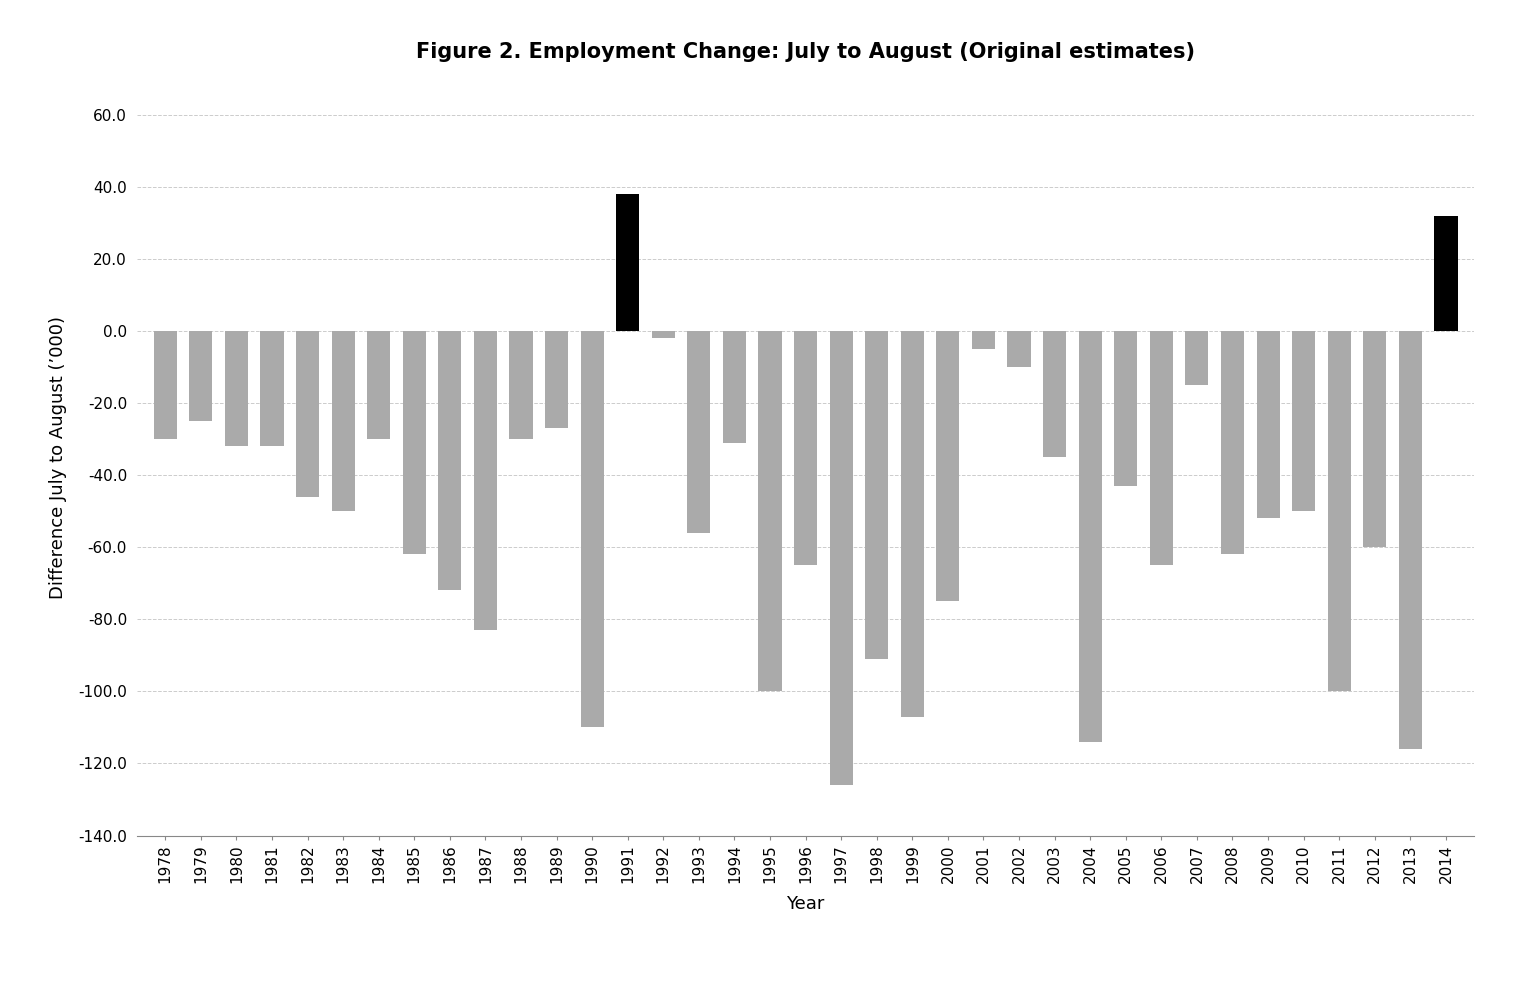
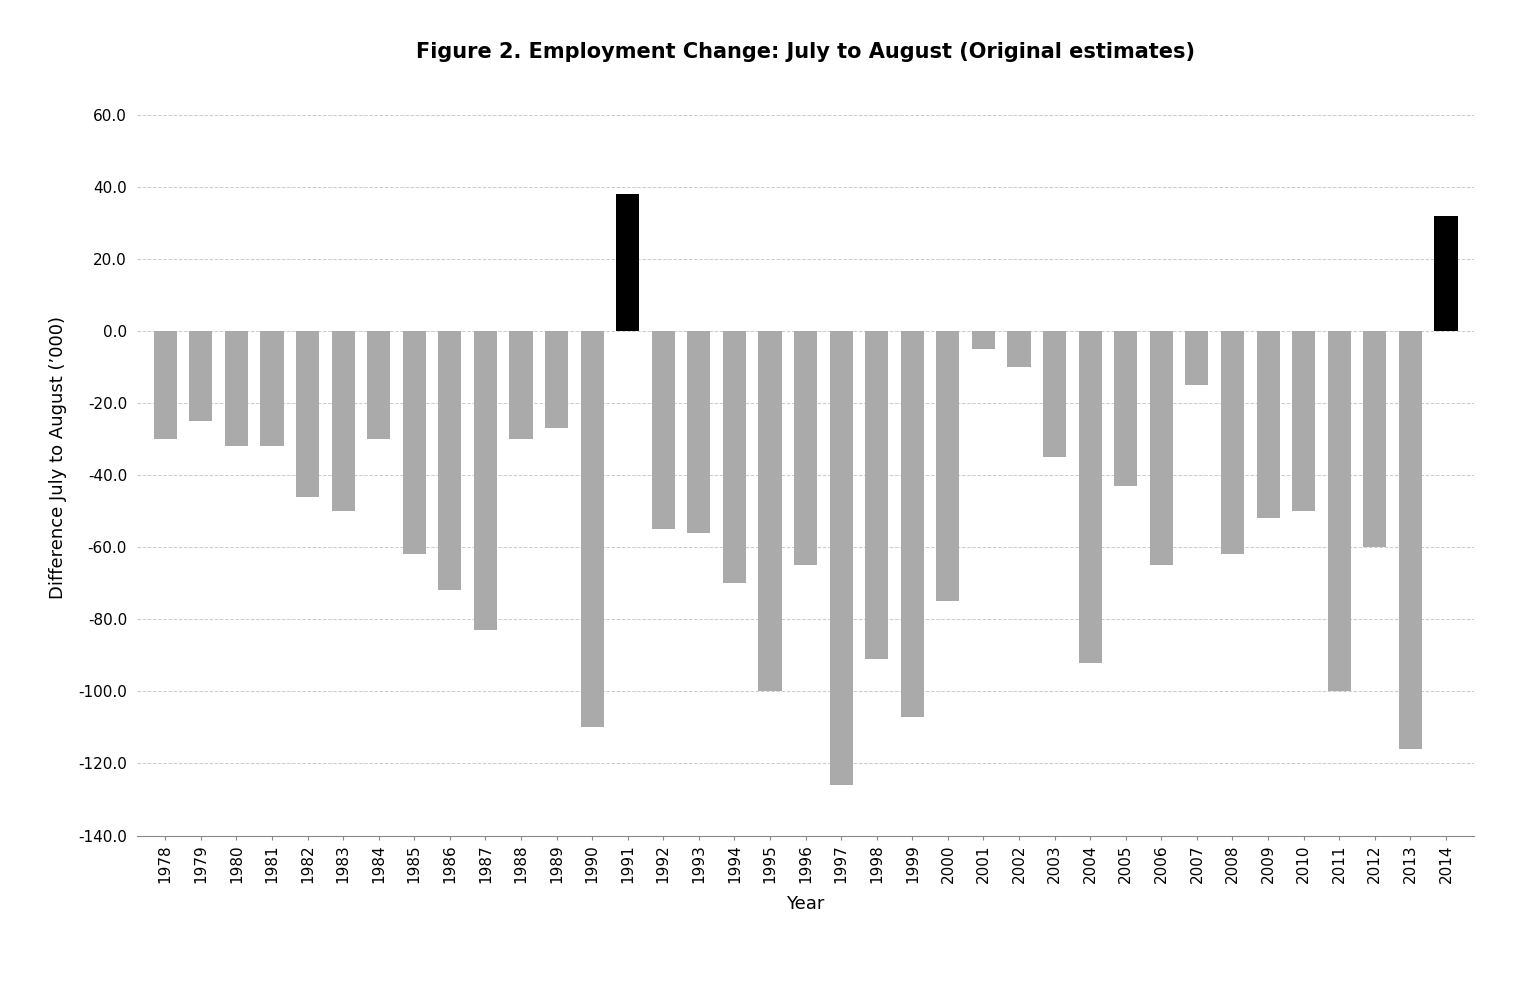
1992: -2 -> -55
1994: -31 -> -70
2004: -114 -> -92
